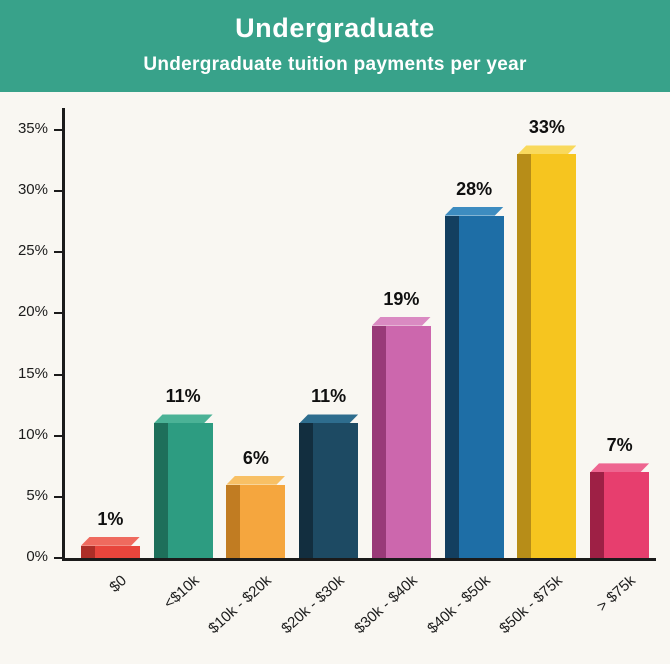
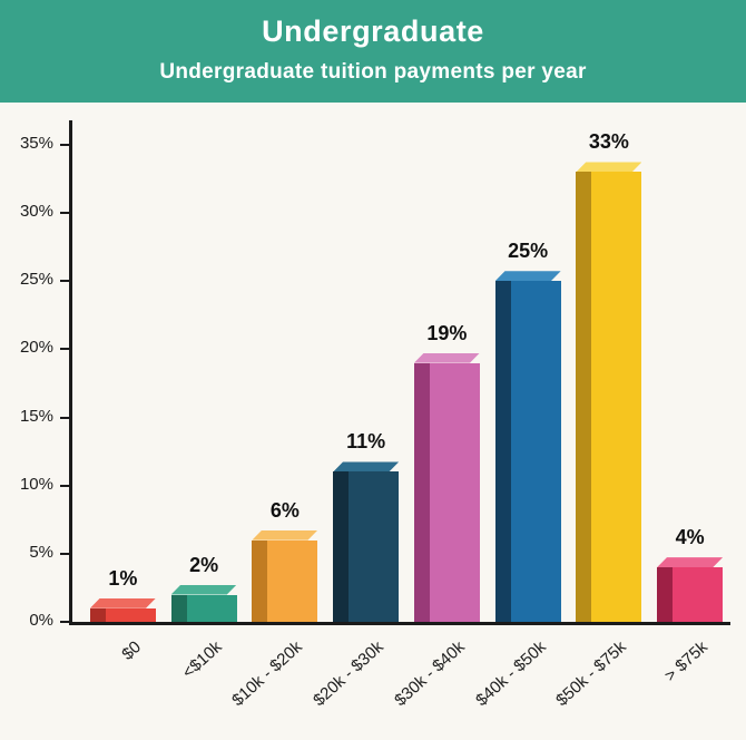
<$10k: 11% -> 2%
$40k - $50k: 28% -> 25%
> $75k: 7% -> 4%
